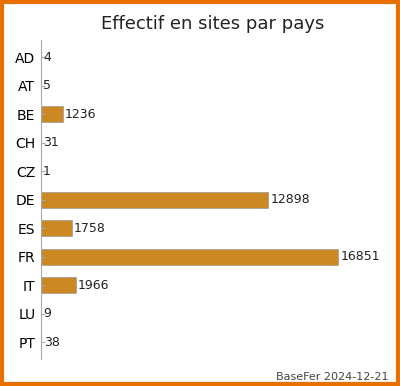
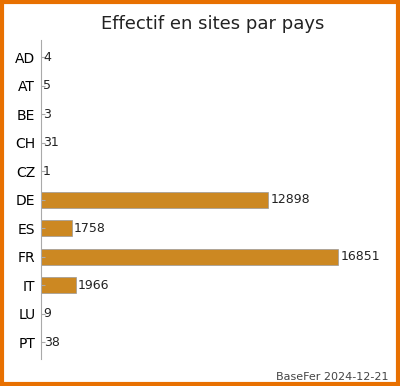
BE: 1236 -> 3
